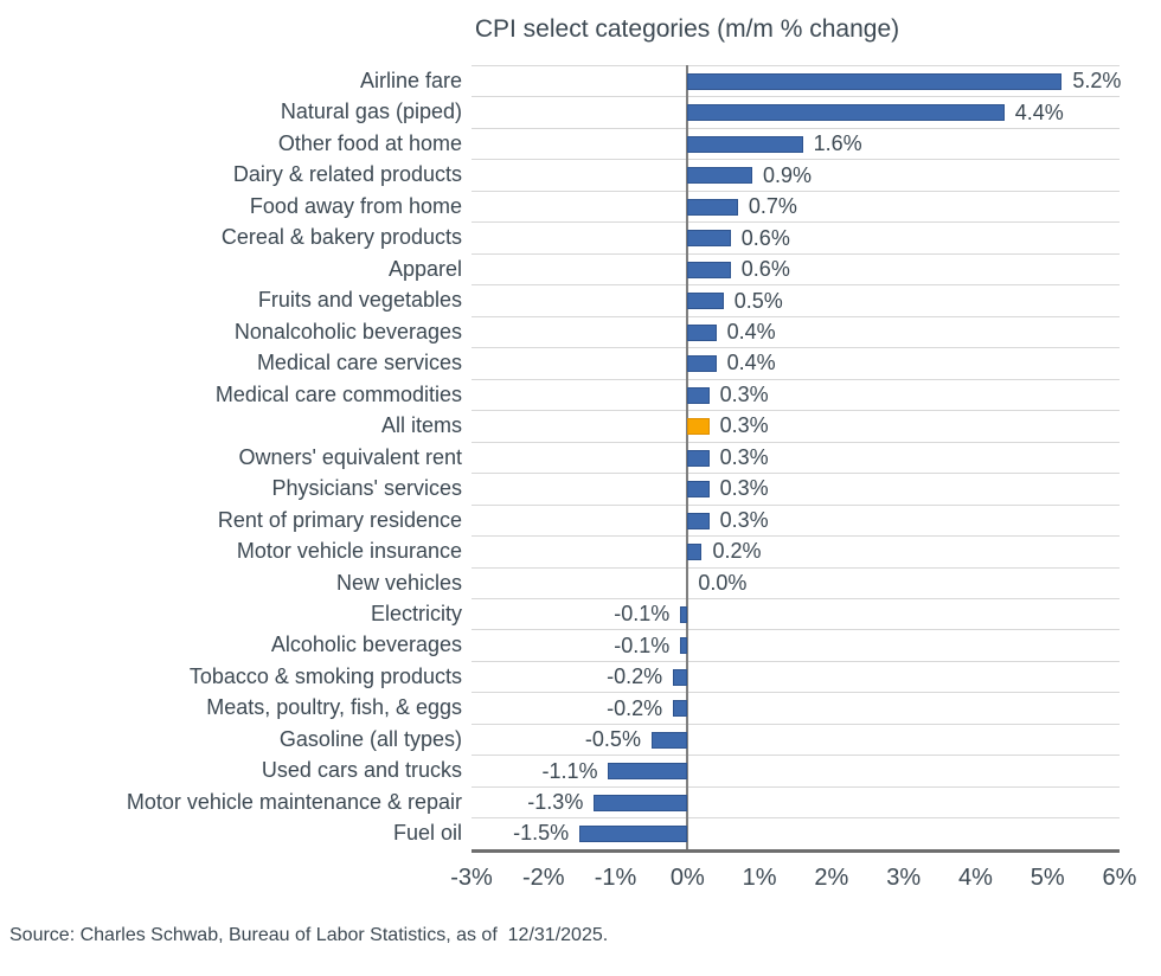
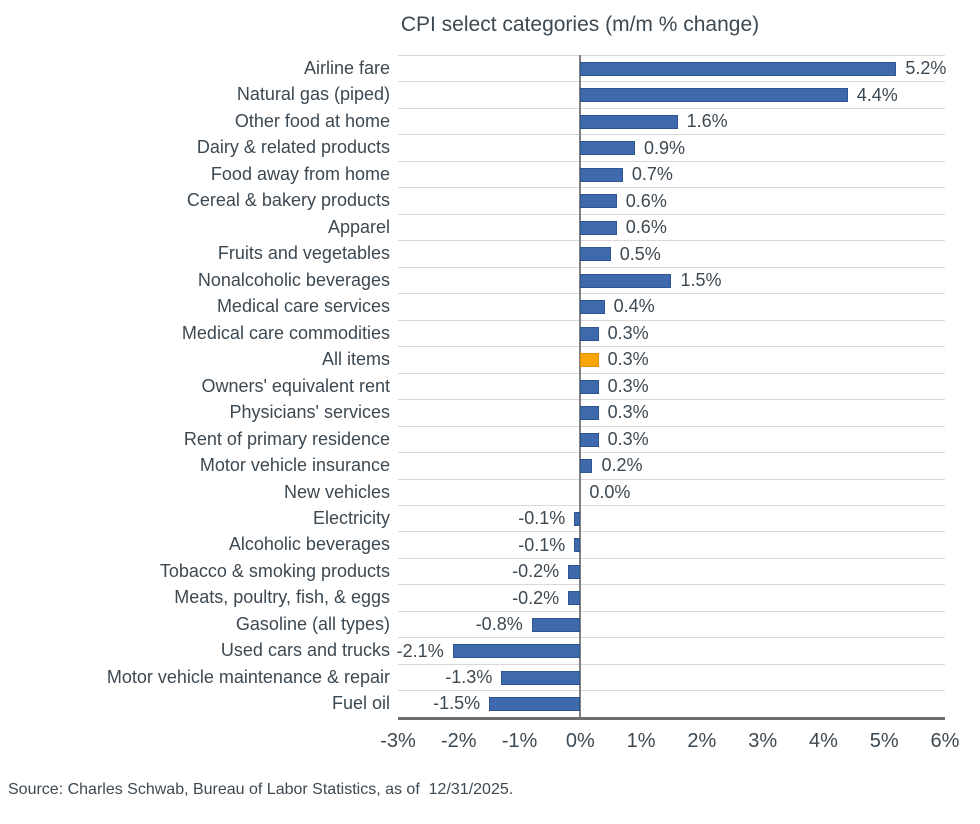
Nonalcoholic beverages: 0.4% -> 1.5%
Gasoline (all types): -0.5% -> -0.8%
Used cars and trucks: -1.1% -> -2.1%
